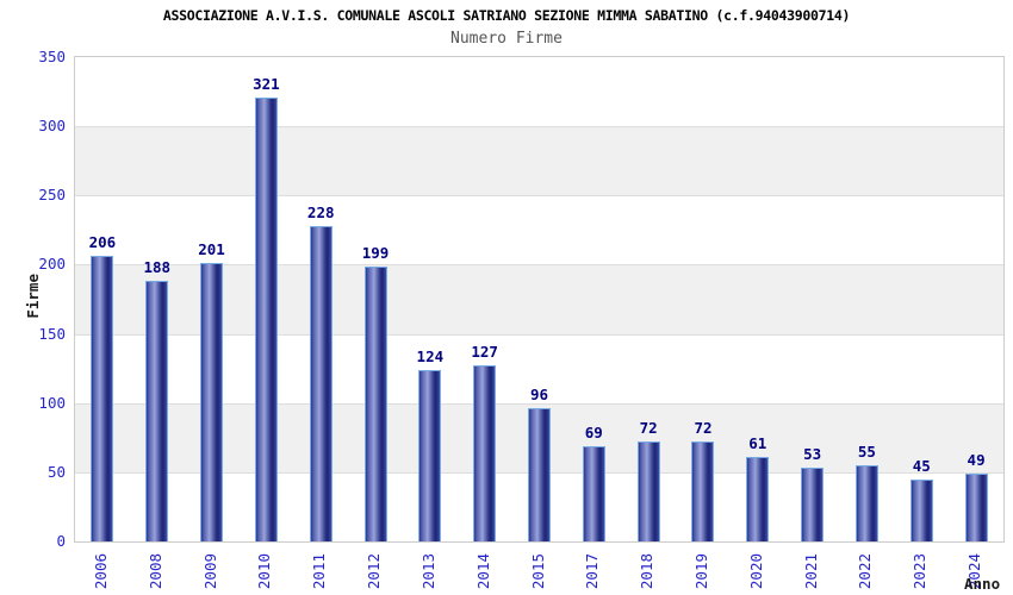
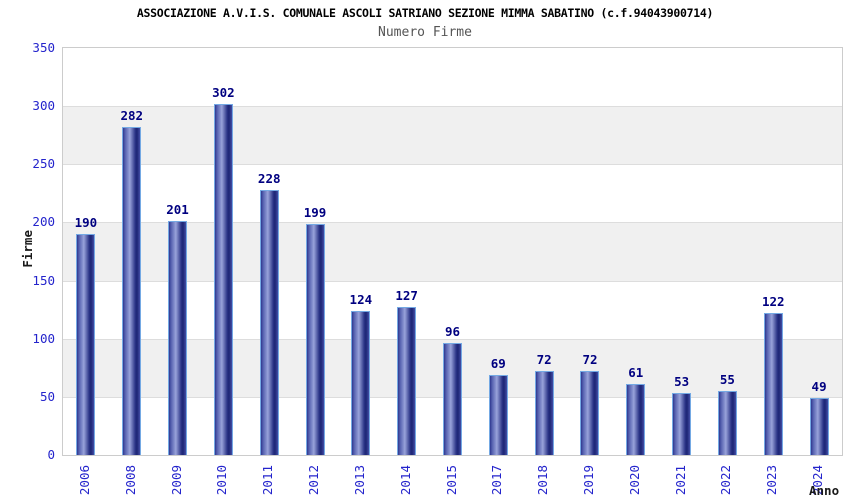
2006: 206 -> 190
2008: 188 -> 282
2010: 321 -> 302
2023: 45 -> 122
